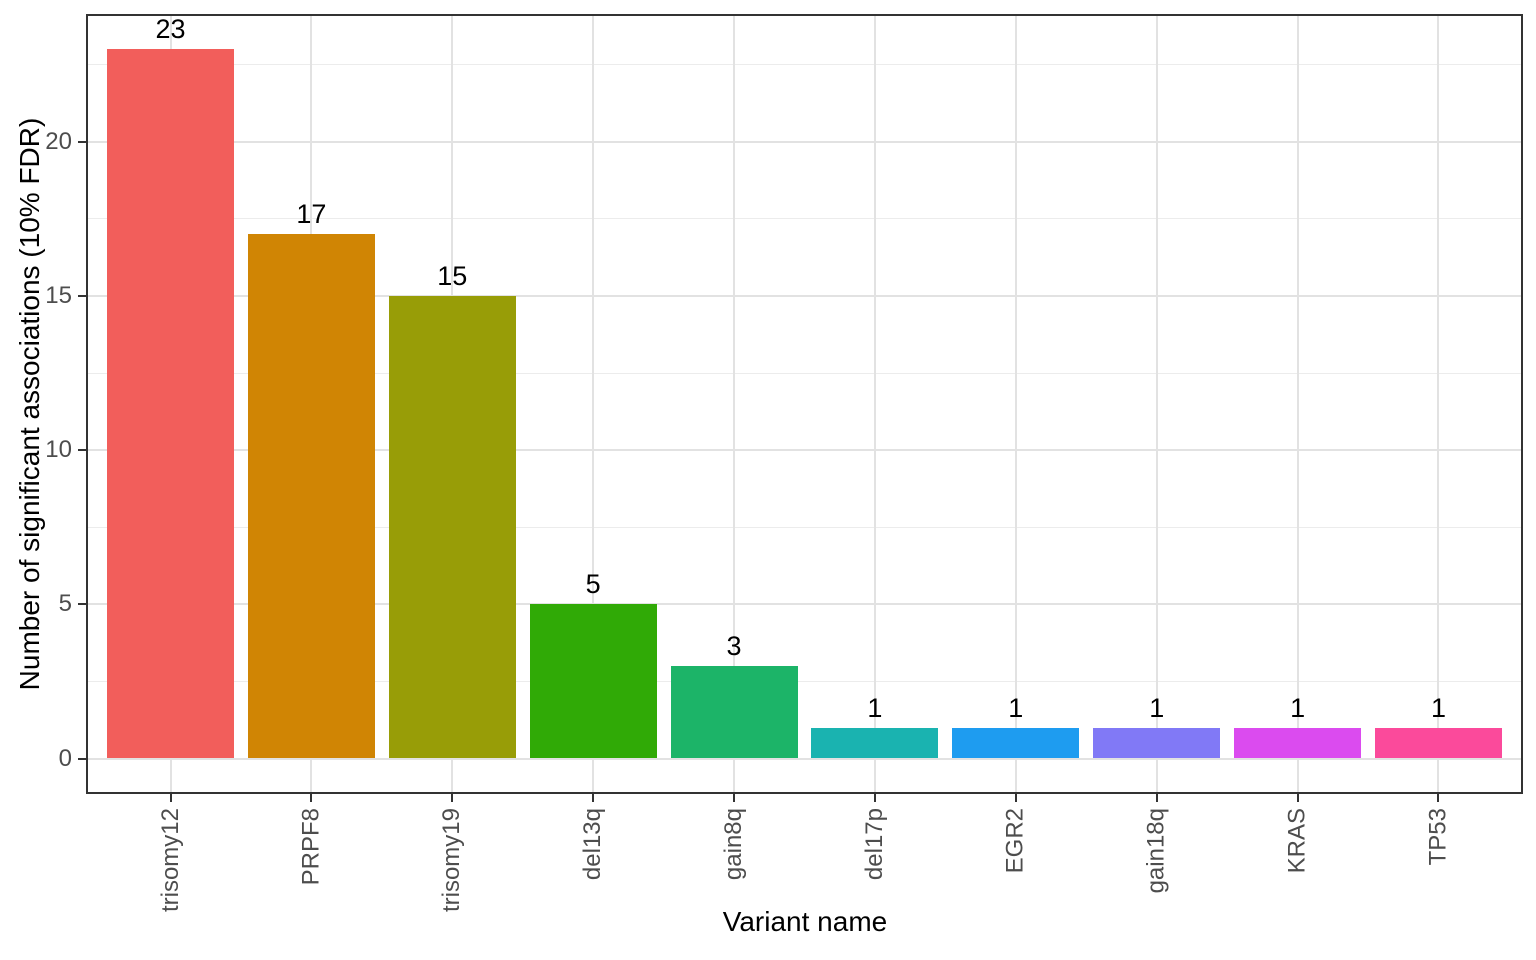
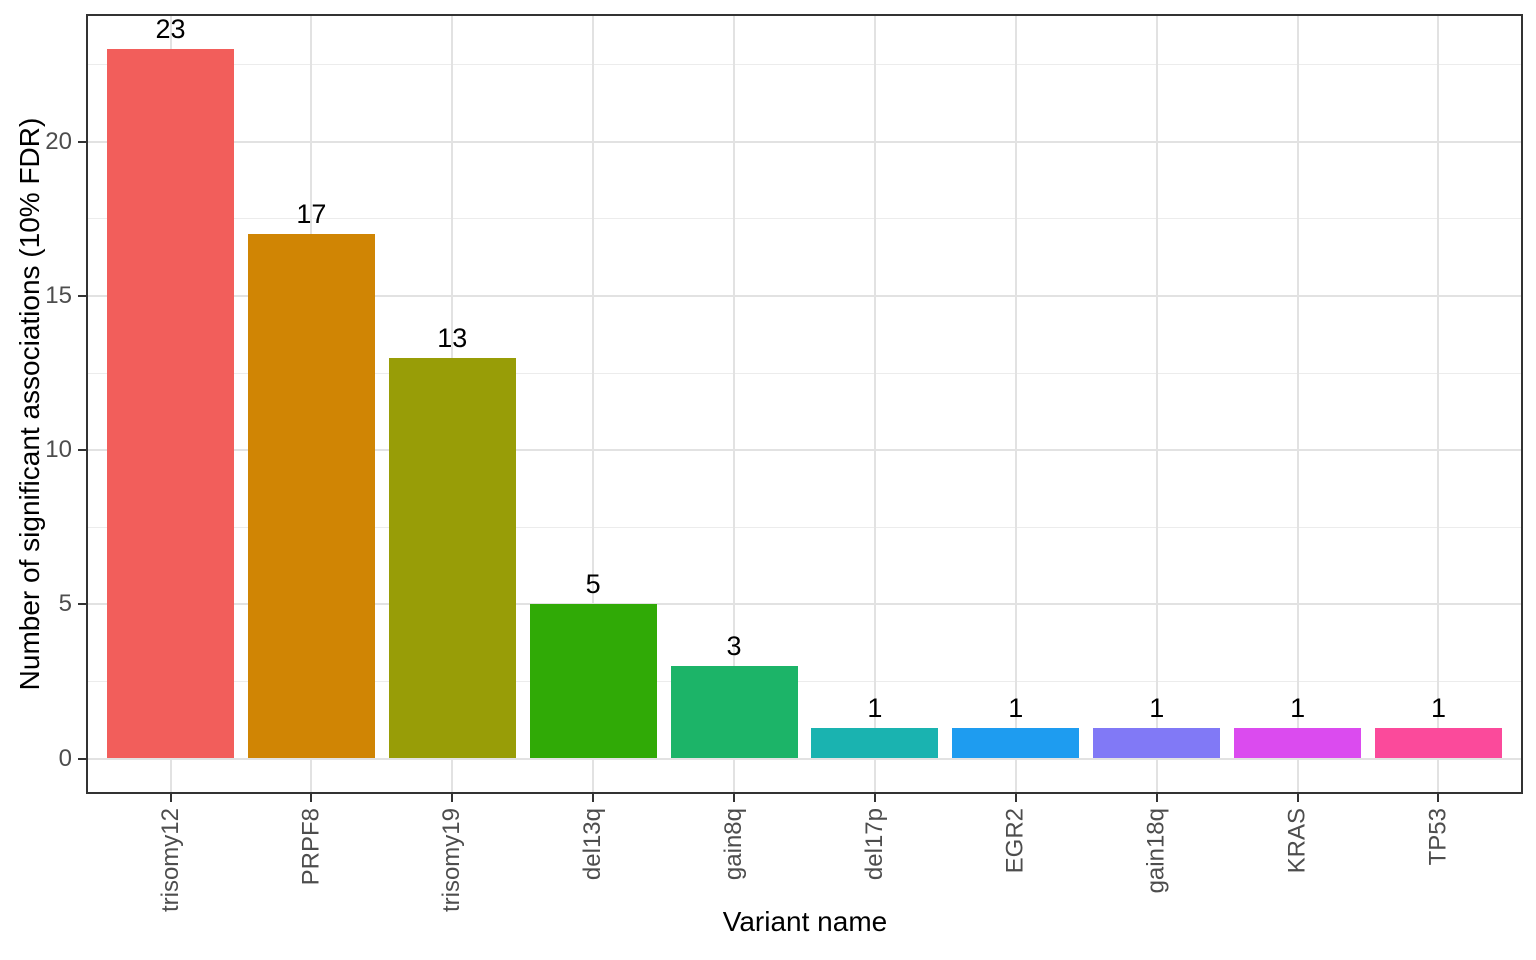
trisomy19: 15 -> 13
